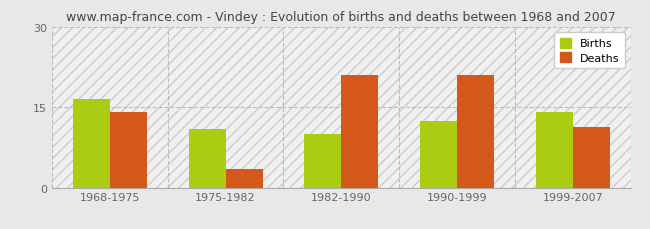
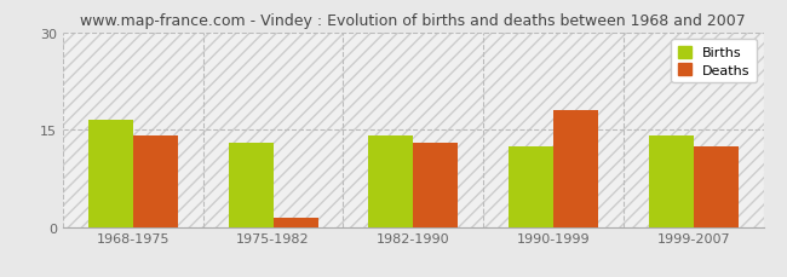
Births/1975-1982: 11.0 -> 13.0
Deaths/1975-1982: 3.4 -> 1.5
Births/1982-1990: 10.0 -> 14.0
Deaths/1982-1990: 21.0 -> 13.0
Deaths/1990-1999: 21.0 -> 18.0
Deaths/1999-2007: 11.2 -> 12.5
